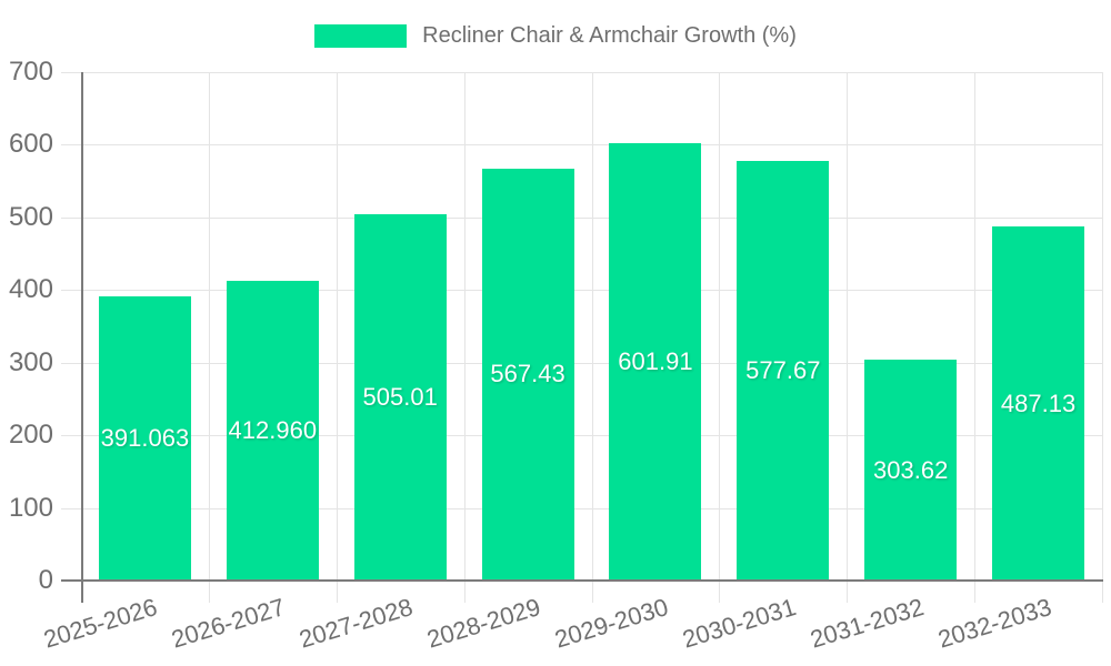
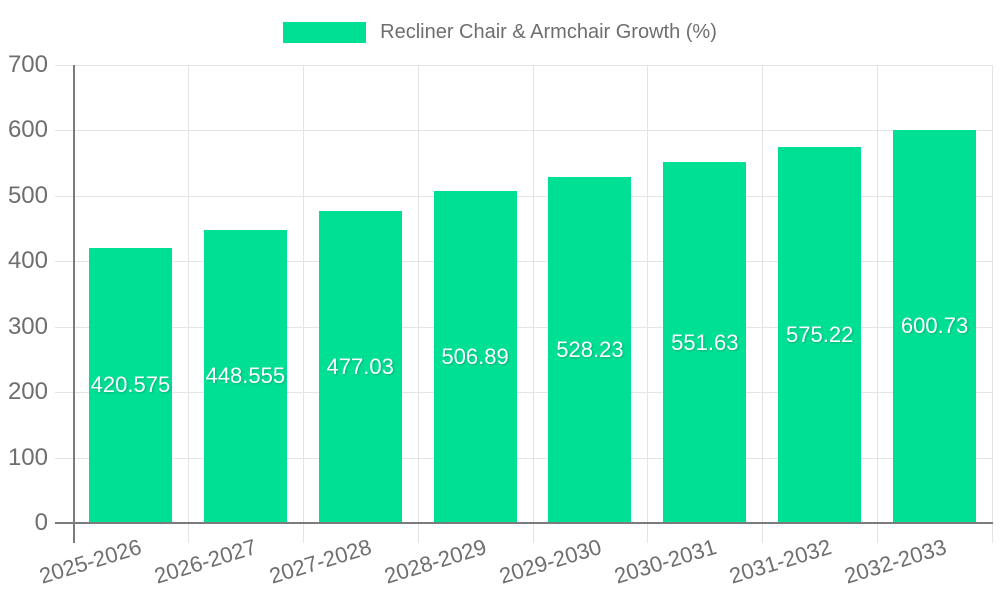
2025-2026: 391.063 -> 420.575
2026-2027: 412.960 -> 448.555
2027-2028: 505.01 -> 477.03
2028-2029: 567.43 -> 506.89
2029-2030: 601.91 -> 528.23
2030-2031: 577.67 -> 551.63
2031-2032: 303.62 -> 575.22
2032-2033: 487.13 -> 600.73
